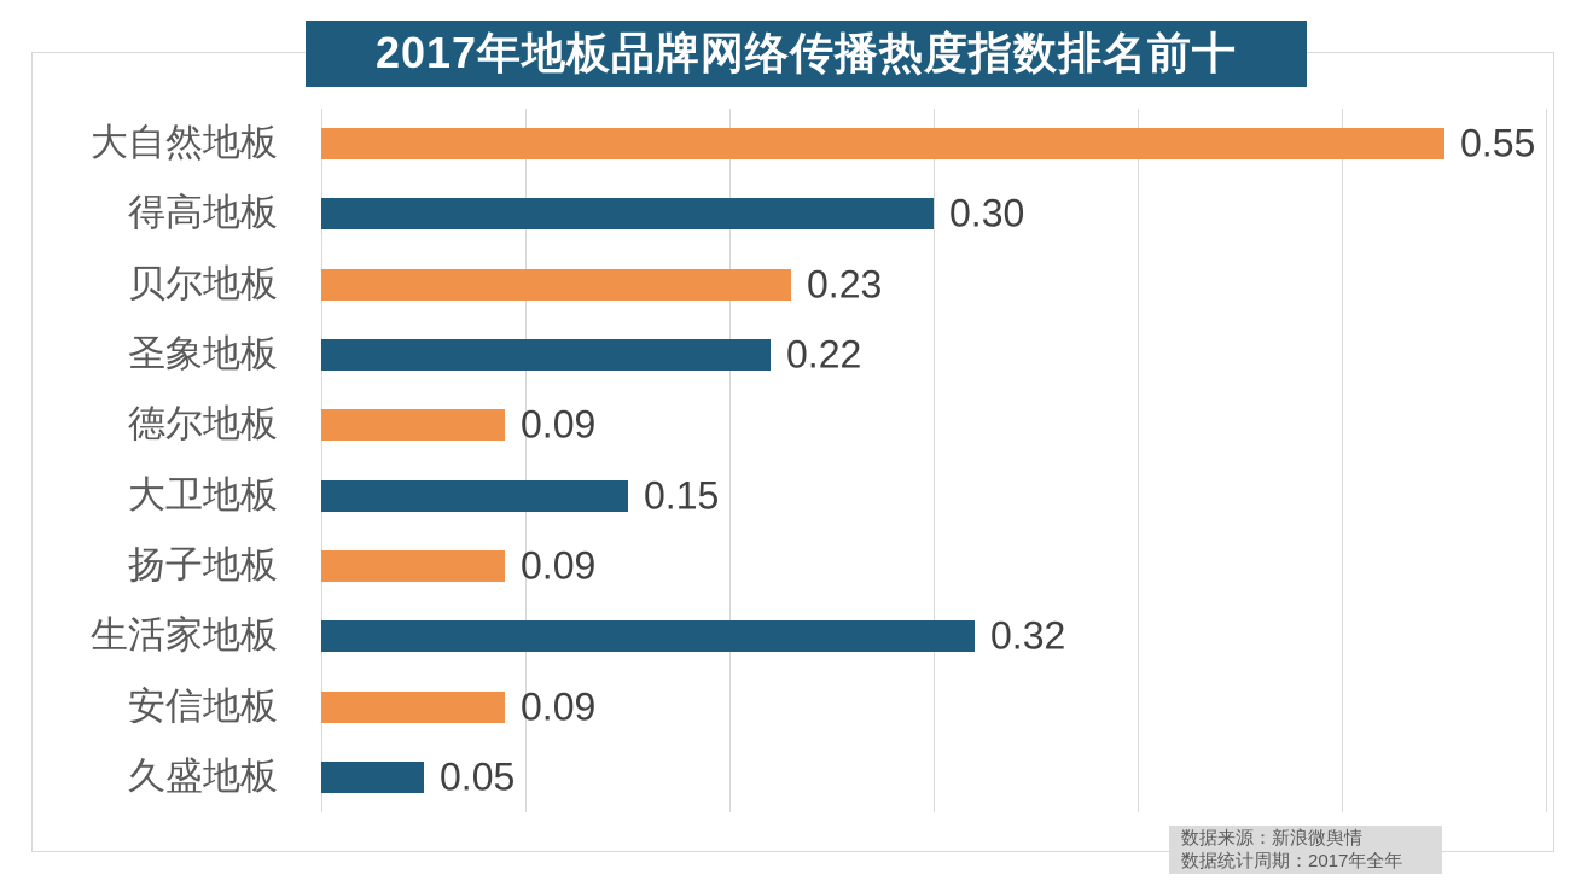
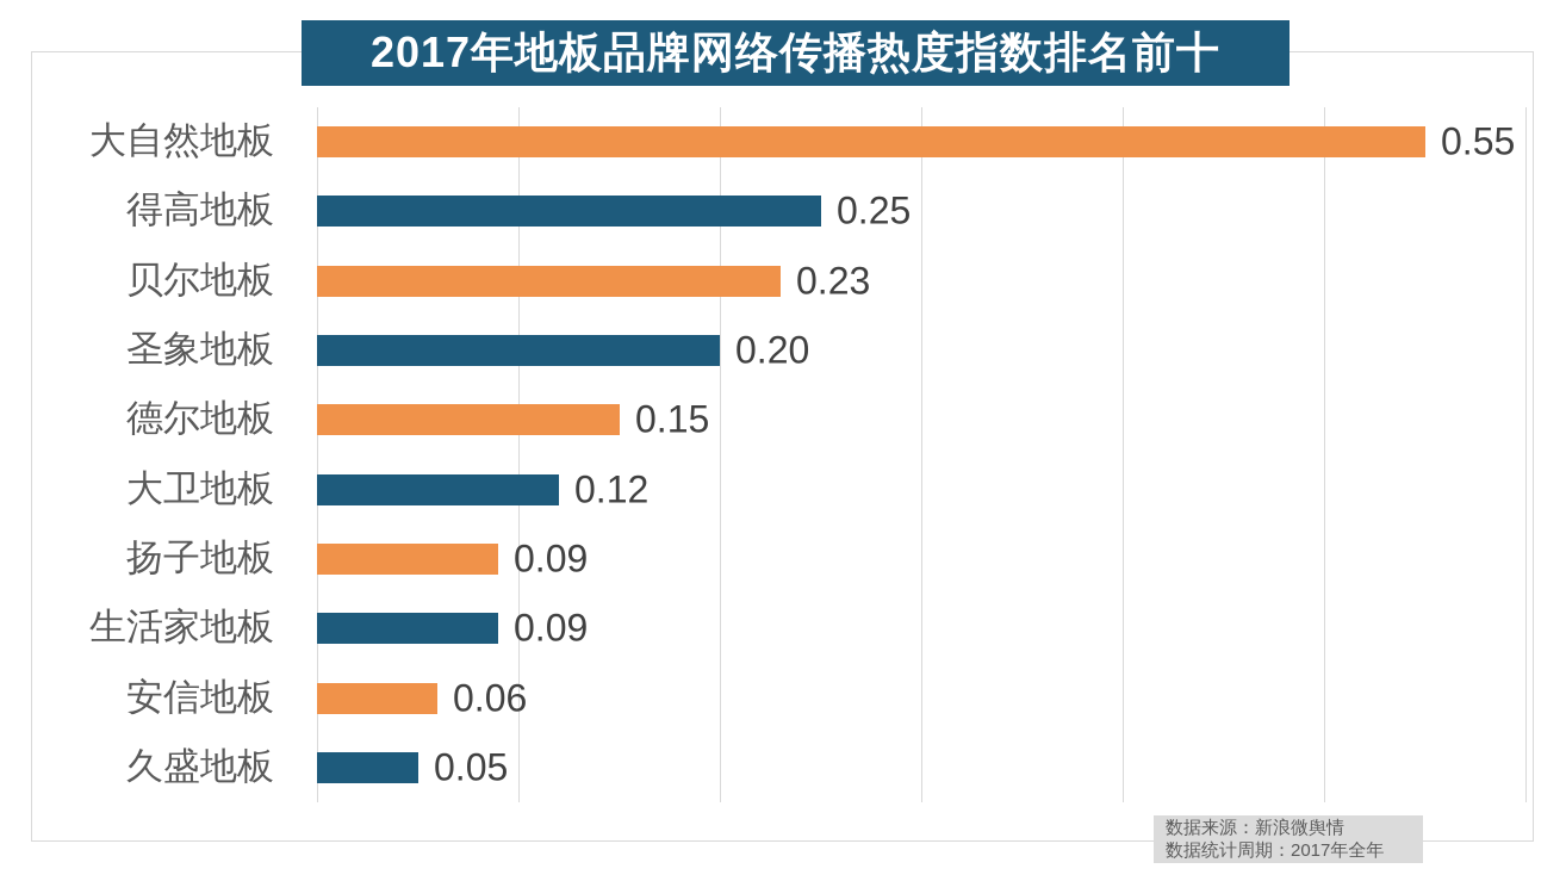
得高地板: 0.30 -> 0.25
圣象地板: 0.22 -> 0.20
德尔地板: 0.09 -> 0.15
大卫地板: 0.15 -> 0.12
生活家地板: 0.32 -> 0.09
安信地板: 0.09 -> 0.06
